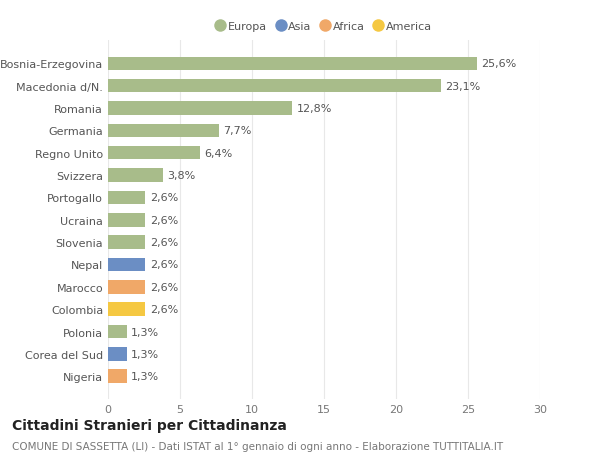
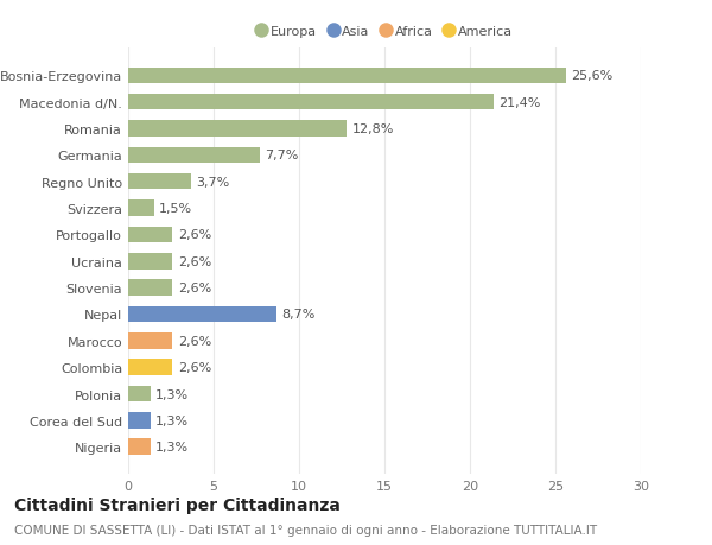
Macedonia d/N.: 23,1% -> 21,4%
Regno Unito: 6,4% -> 3,7%
Svizzera: 3,8% -> 1,5%
Nepal: 2,6% -> 8,7%
